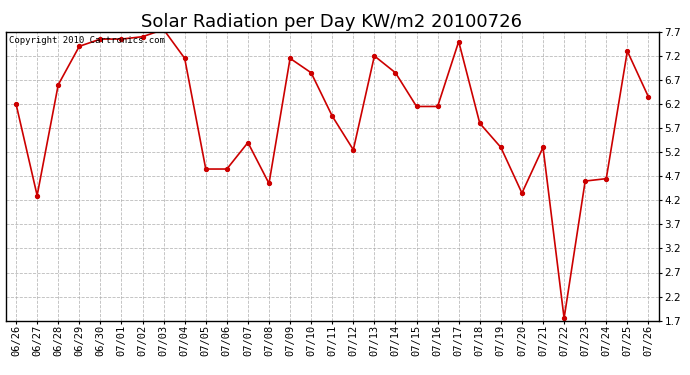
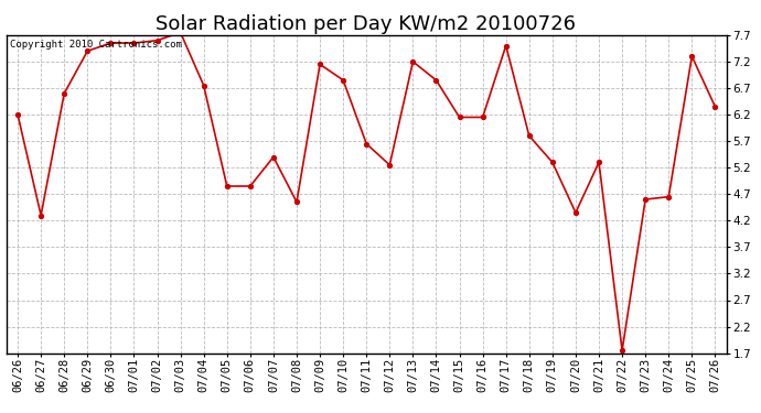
07/04: 7.15 -> 6.75
07/11: 5.95 -> 5.65
